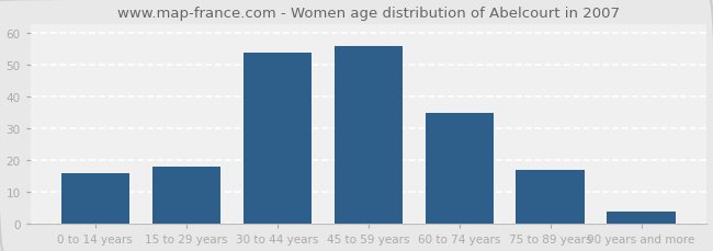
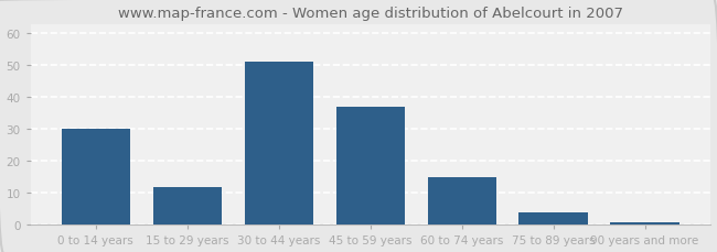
0 to 14 years: 16 -> 30
15 to 29 years: 18 -> 12
30 to 44 years: 54 -> 51
45 to 59 years: 56 -> 37
60 to 74 years: 35 -> 15
75 to 89 years: 17 -> 4
90 years and more: 4 -> 1
